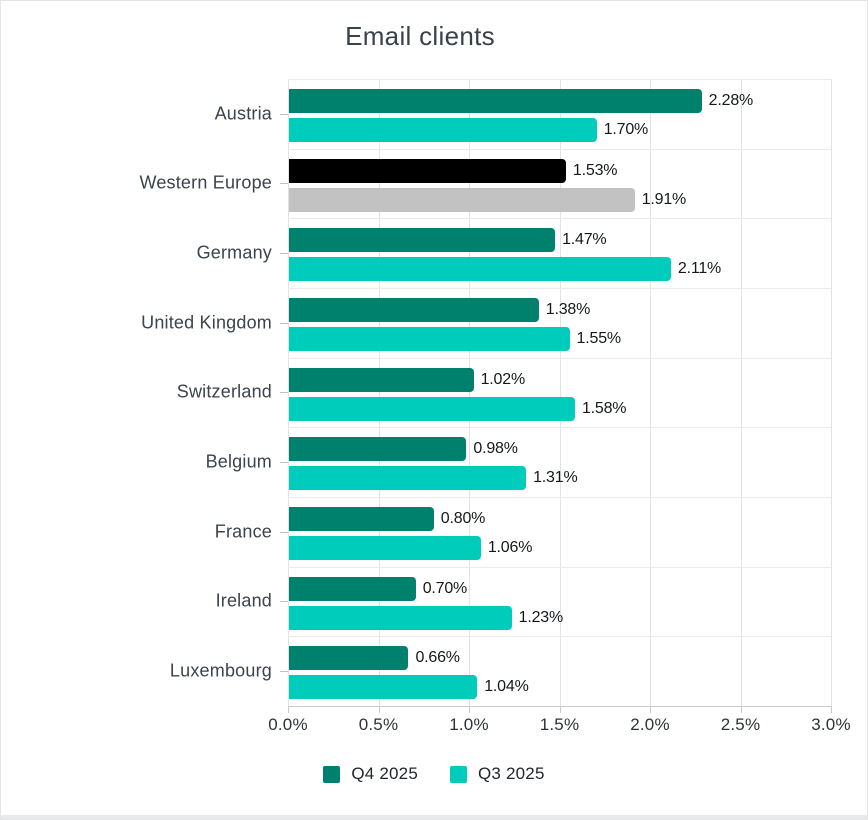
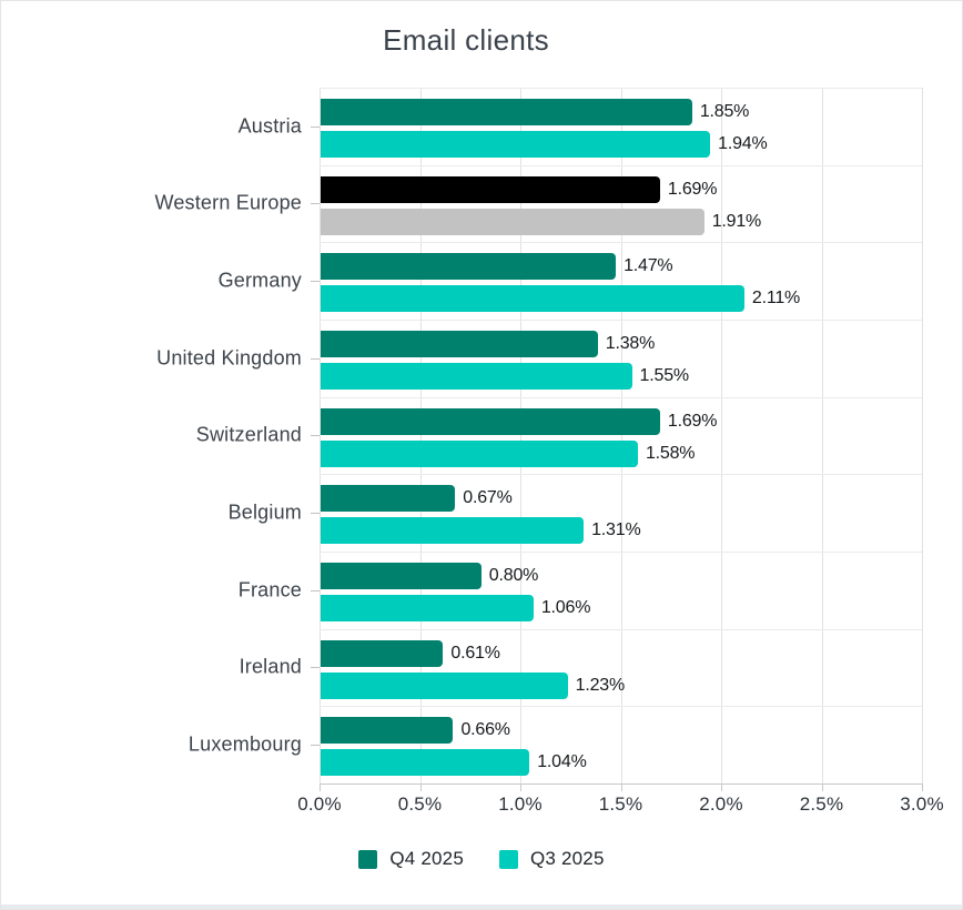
Q4 2025/Austria: 2.28% -> 1.85%
Q3 2025/Austria: 1.70% -> 1.94%
Q4 2025/Western Europe: 1.53% -> 1.69%
Q4 2025/Switzerland: 1.02% -> 1.69%
Q4 2025/Belgium: 0.98% -> 0.67%
Q4 2025/Ireland: 0.70% -> 0.61%
